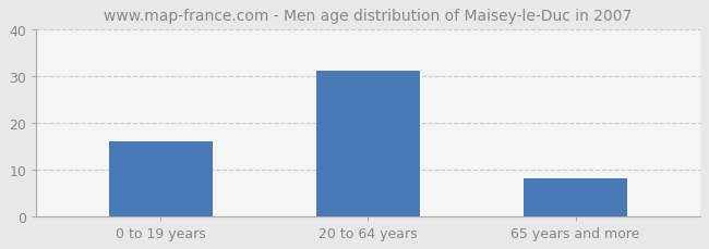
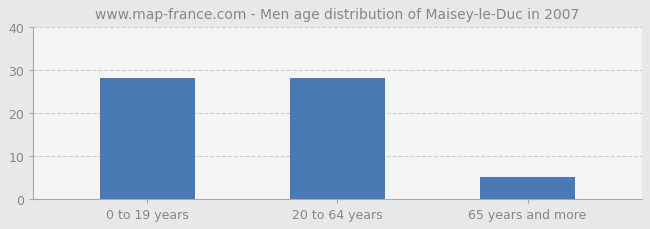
0 to 19 years: 16 -> 28
20 to 64 years: 31 -> 28
65 years and more: 8 -> 5
